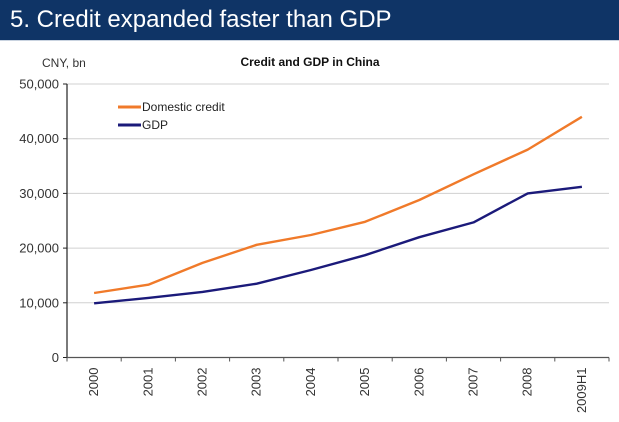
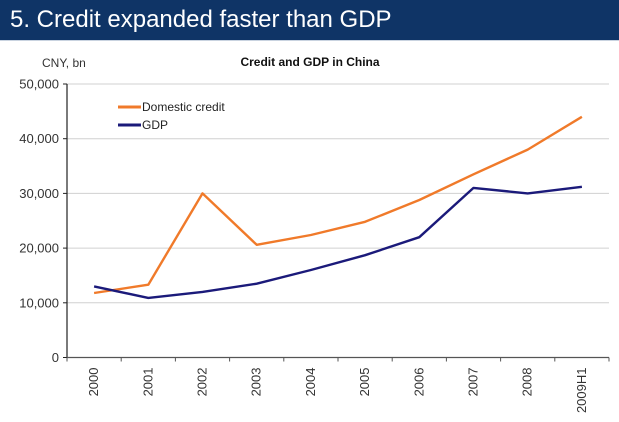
GDP/2000: 10000 -> 13000
Domestic credit/2002: 17000 -> 30000
GDP/2007: 25000 -> 31000
